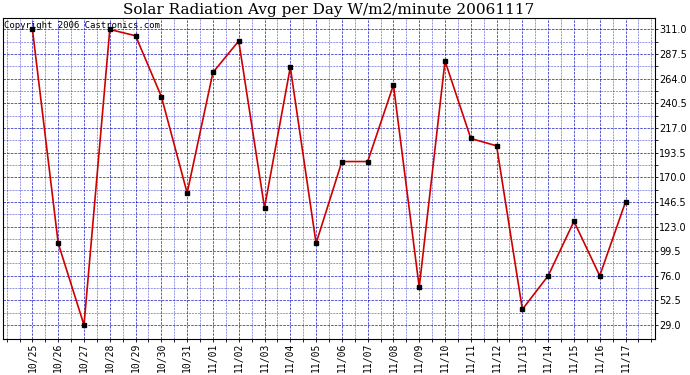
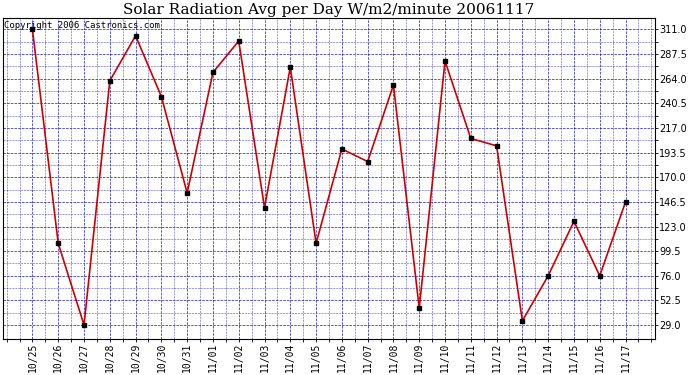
10/28: 311 -> 262
11/06: 185 -> 197
11/09: 65 -> 45
11/13: 44 -> 33
